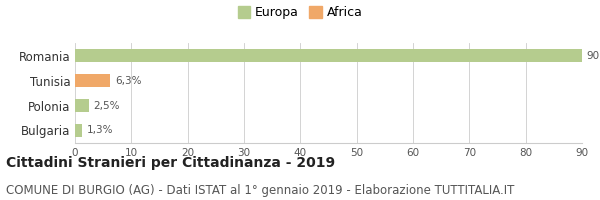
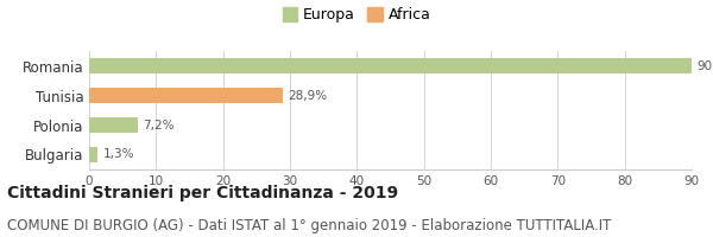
Tunisia: 6,3% -> 28,9%
Polonia: 2,5% -> 7,2%
